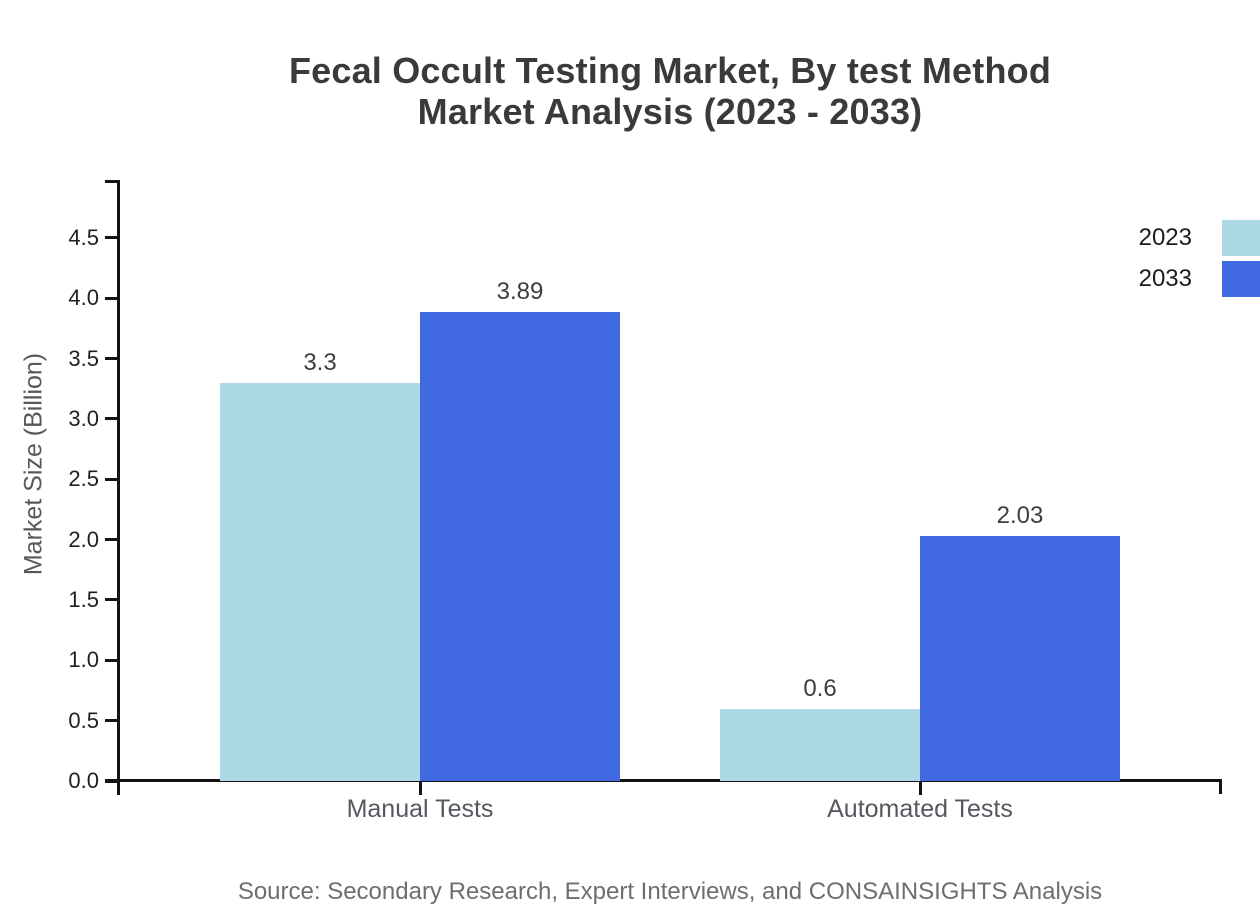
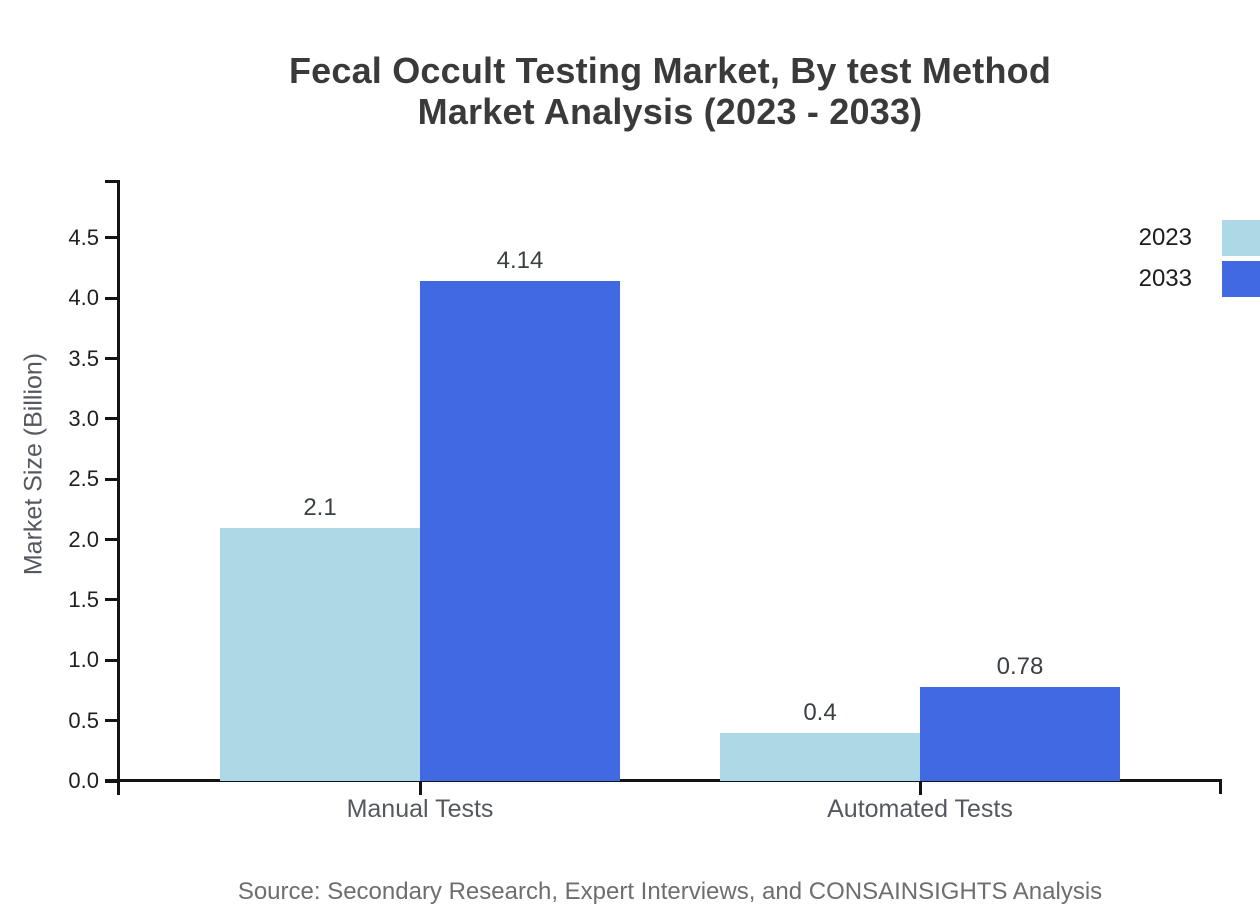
2023/Manual Tests: 3.3 -> 2.1
2033/Manual Tests: 3.89 -> 4.14
2023/Automated Tests: 0.6 -> 0.4
2033/Automated Tests: 2.03 -> 0.78
